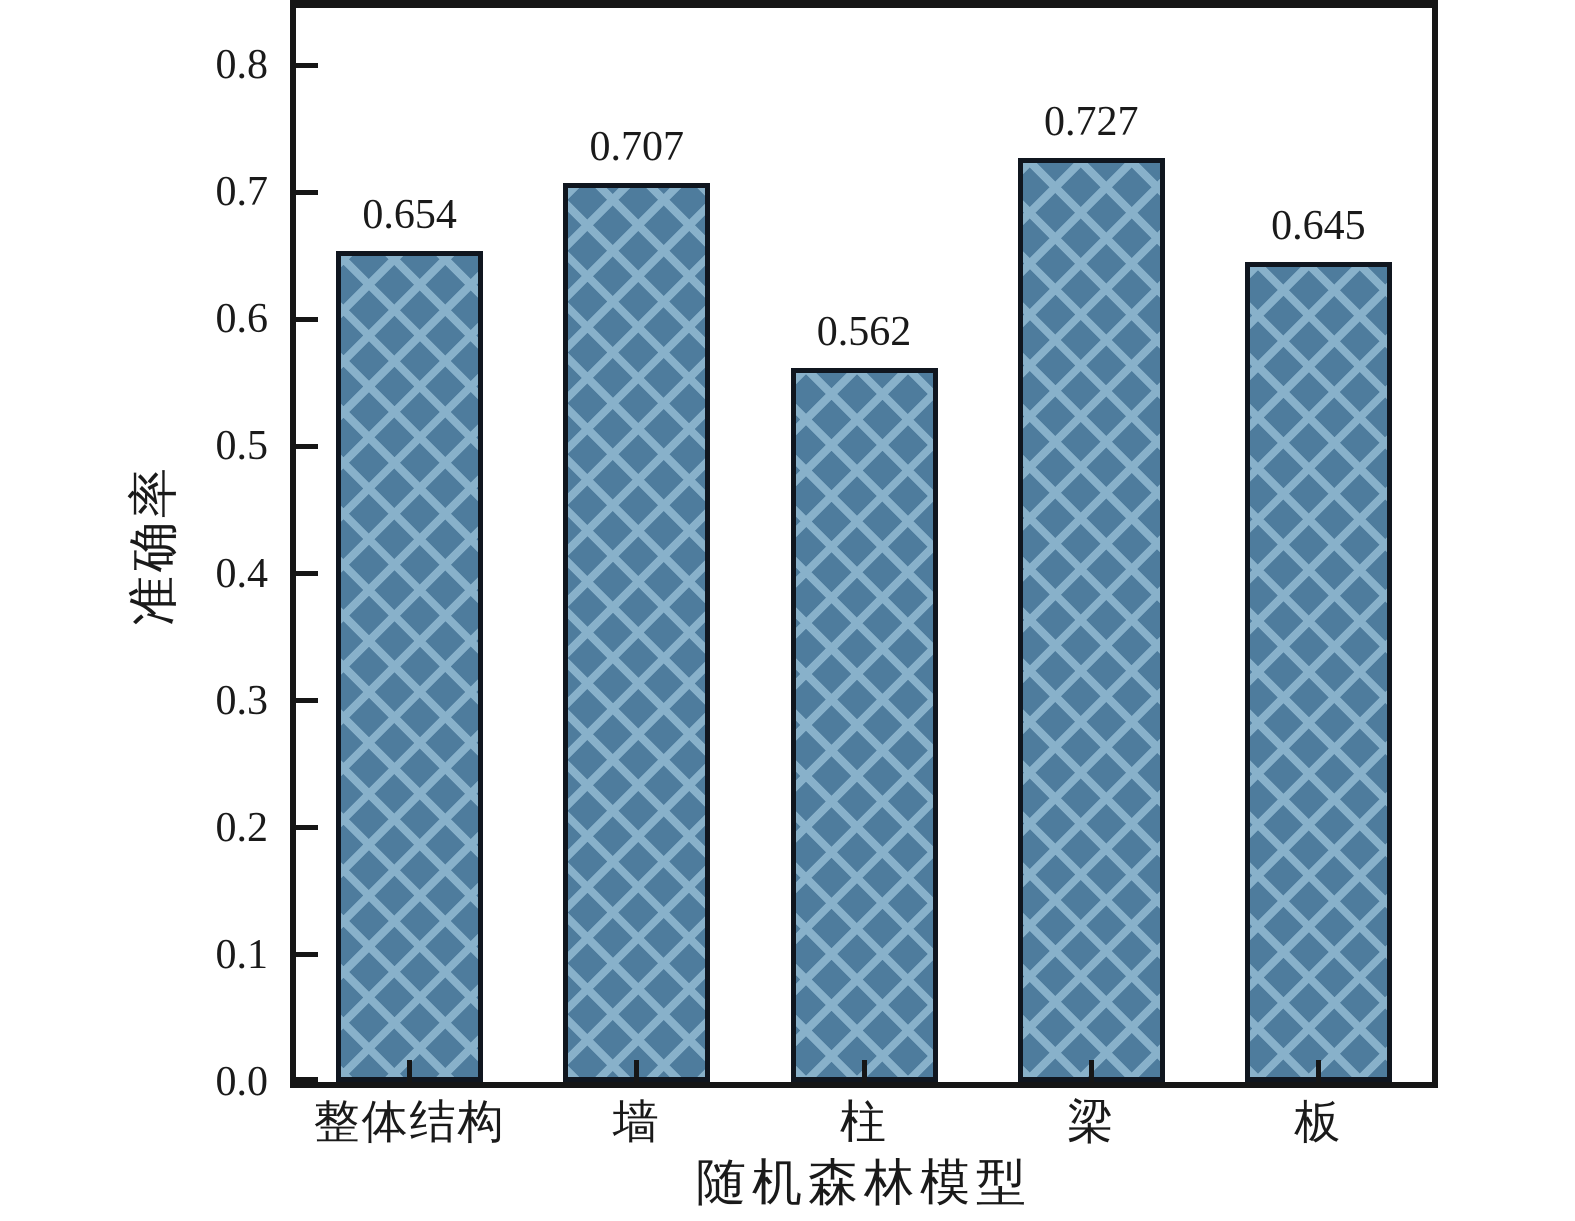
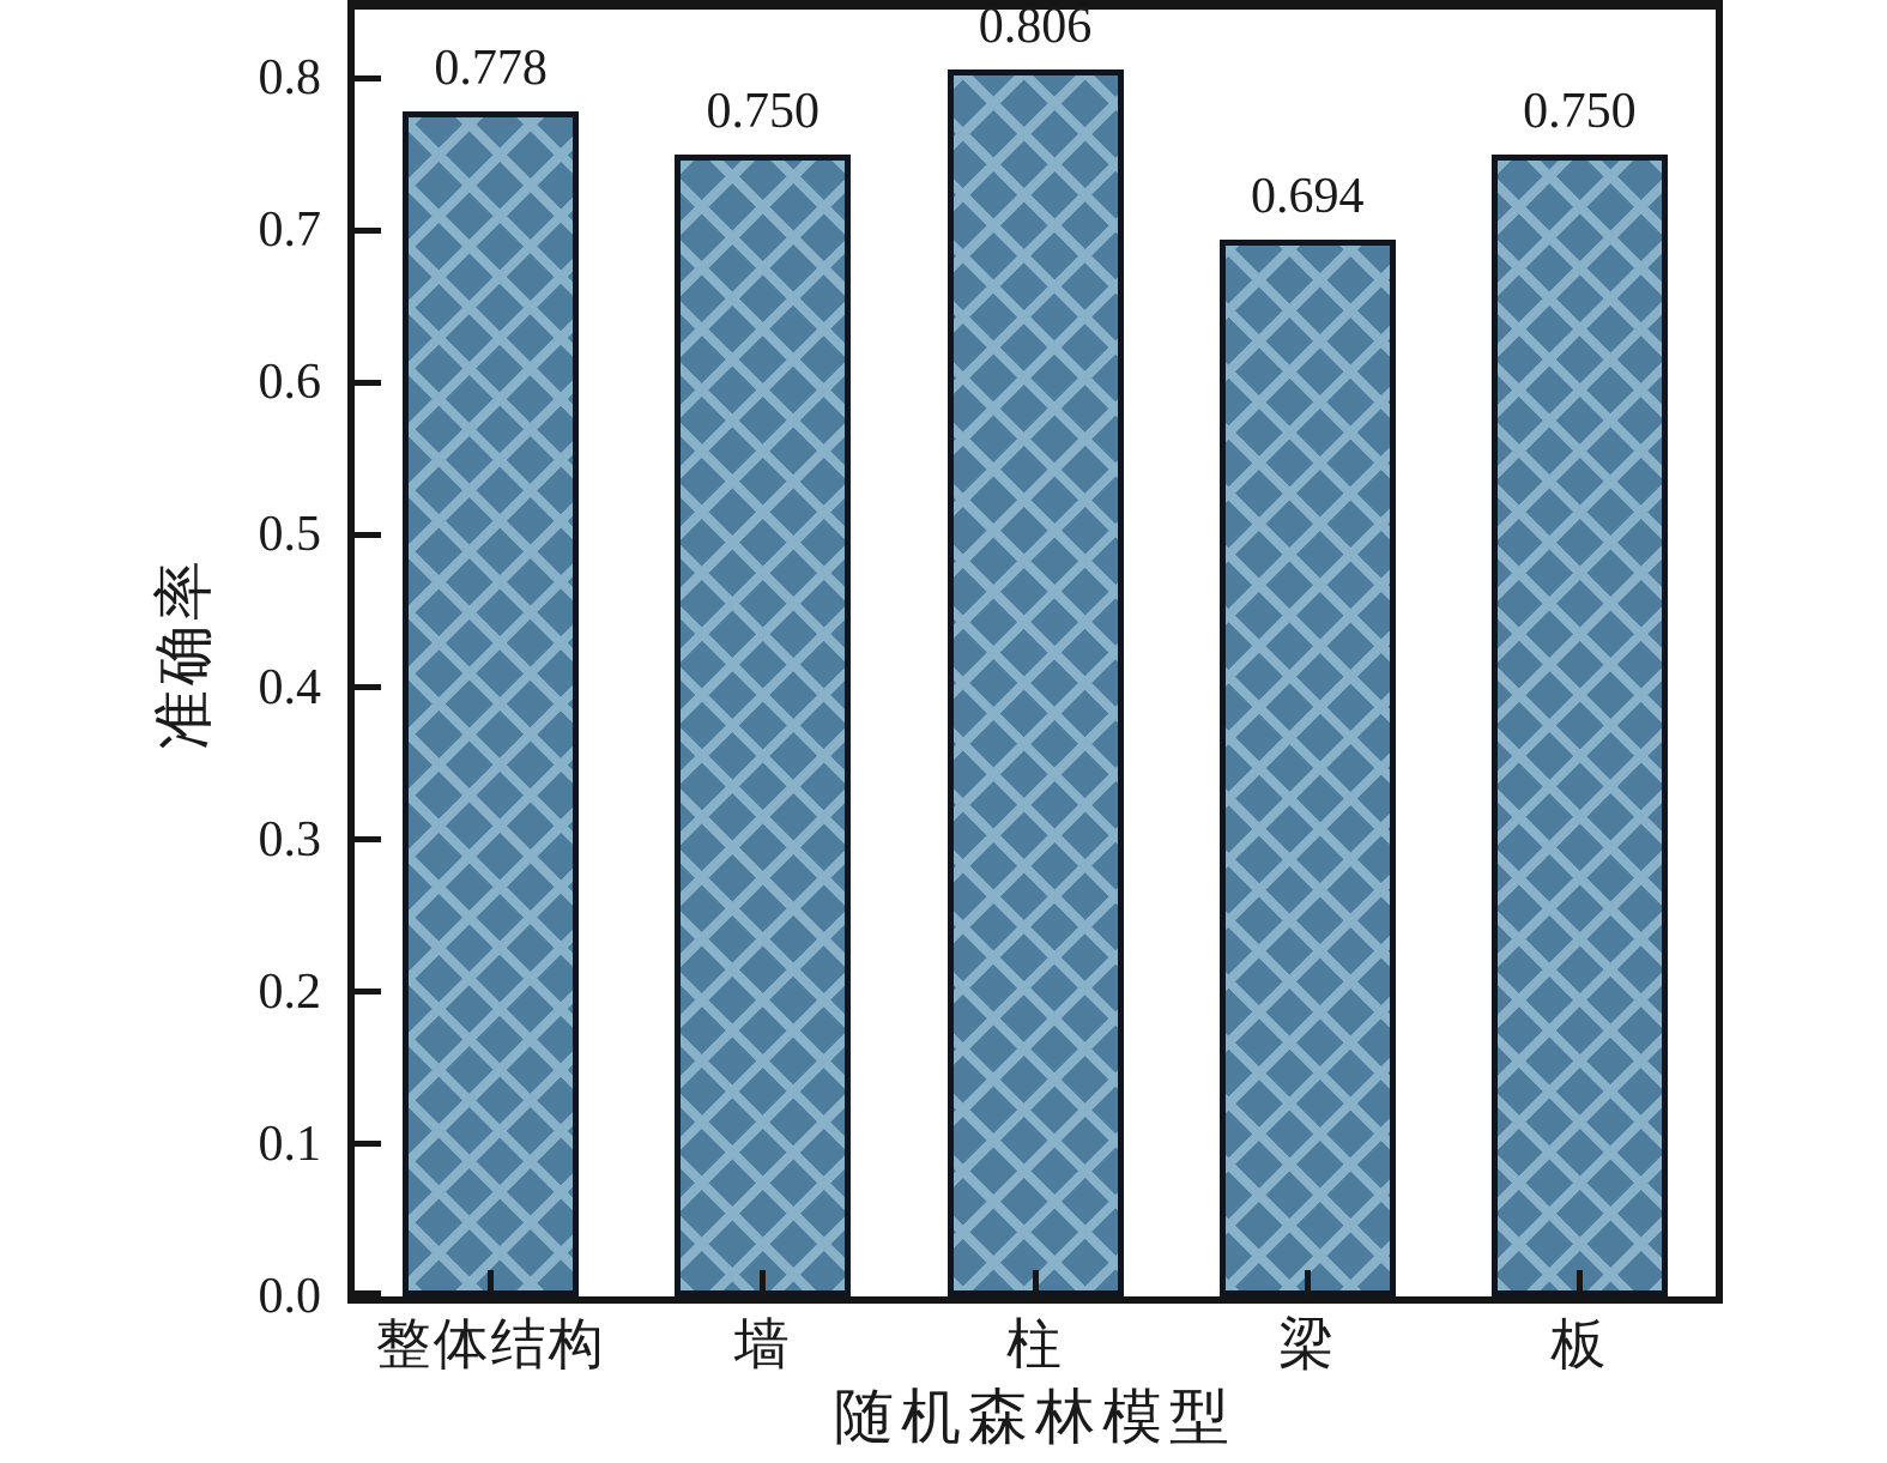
整体结构: 0.654 -> 0.778
墙: 0.707 -> 0.750
柱: 0.562 -> 0.806
梁: 0.727 -> 0.694
板: 0.645 -> 0.750
